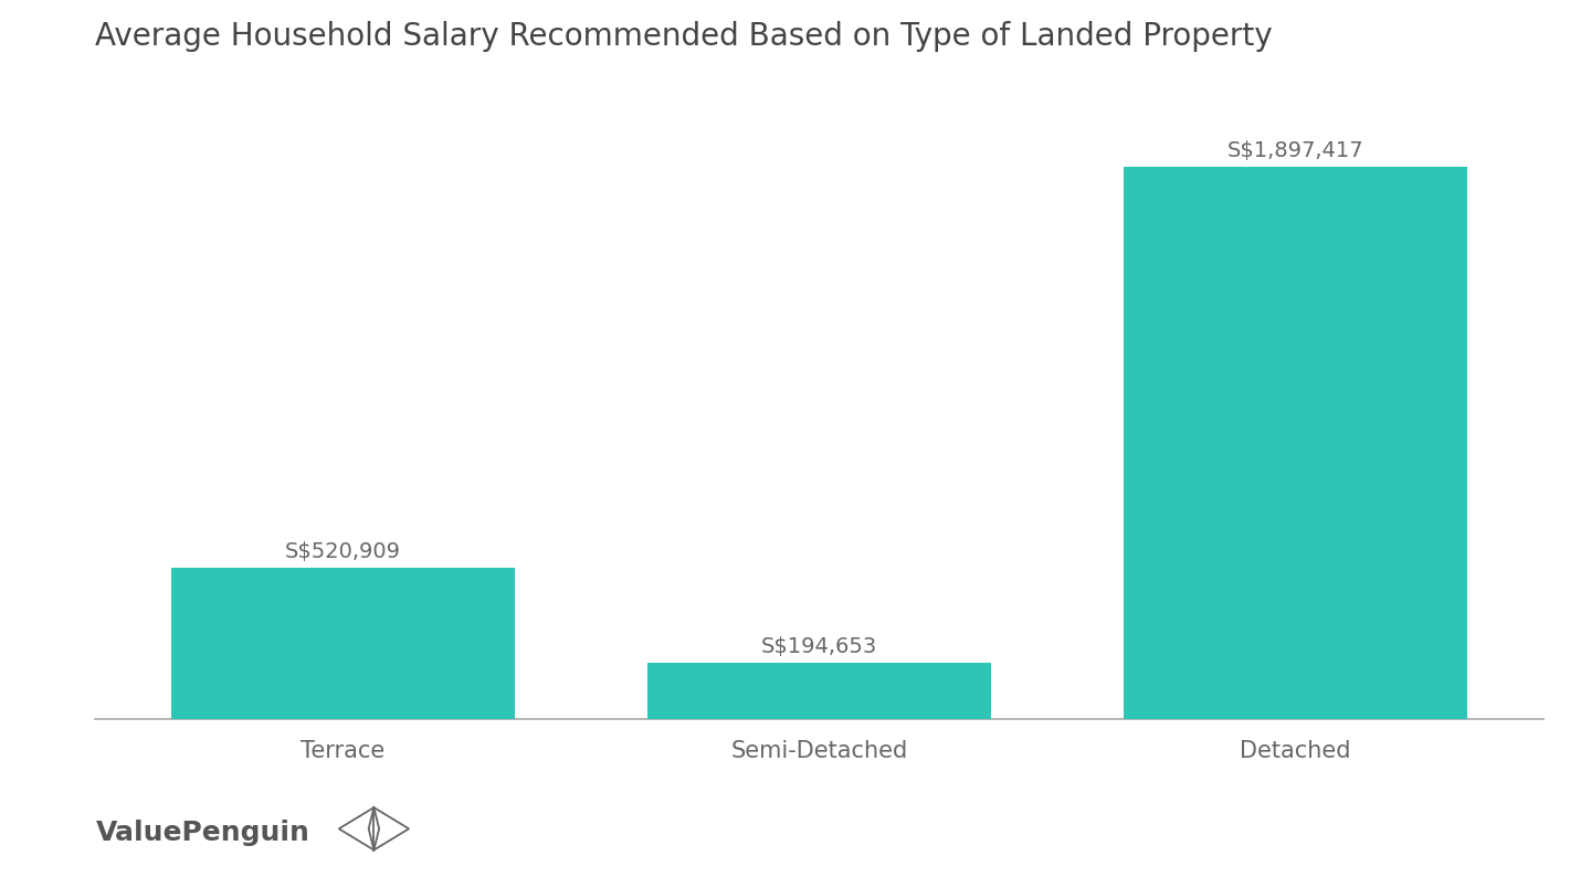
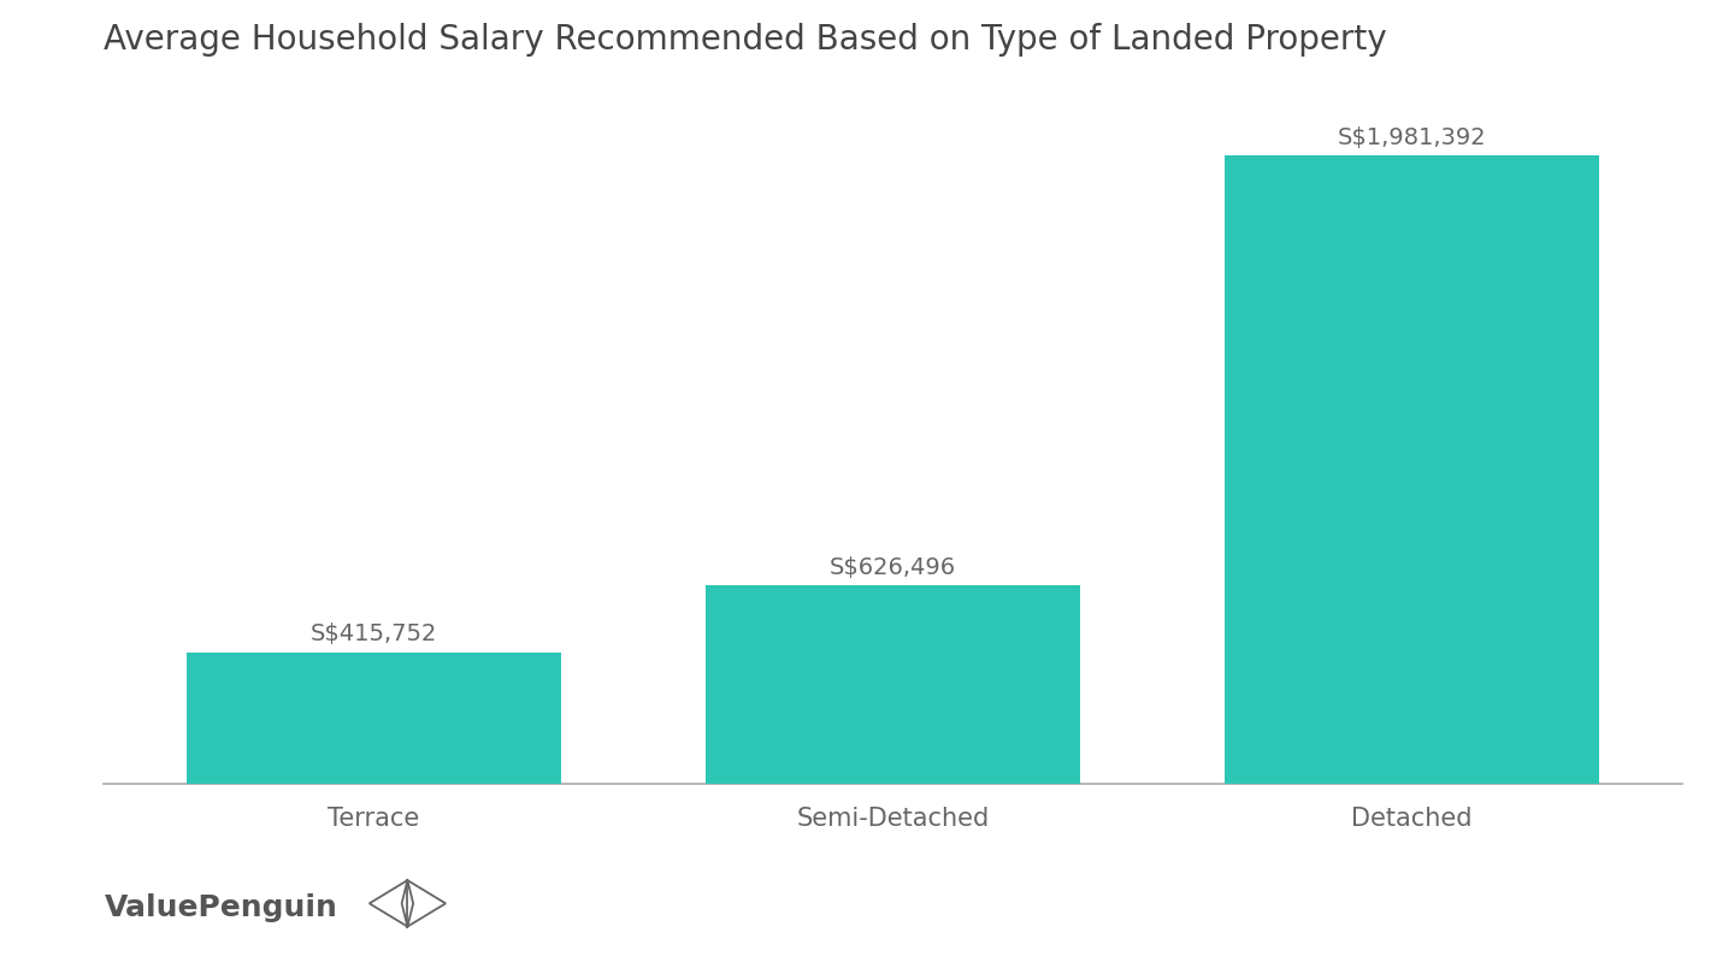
Terrace: S$520,909 -> S$415,752
Semi-Detached: S$194,653 -> S$626,496
Detached: S$1,897,417 -> S$1,981,392
